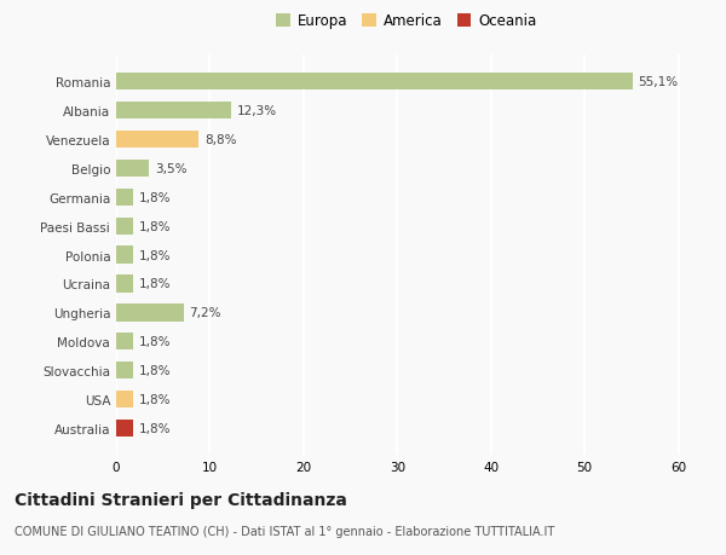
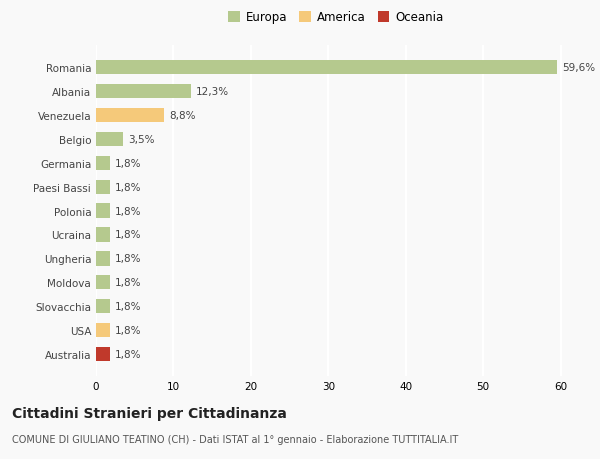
Romania: 55,1% -> 59,6%
Ungheria: 7,2% -> 1,8%
